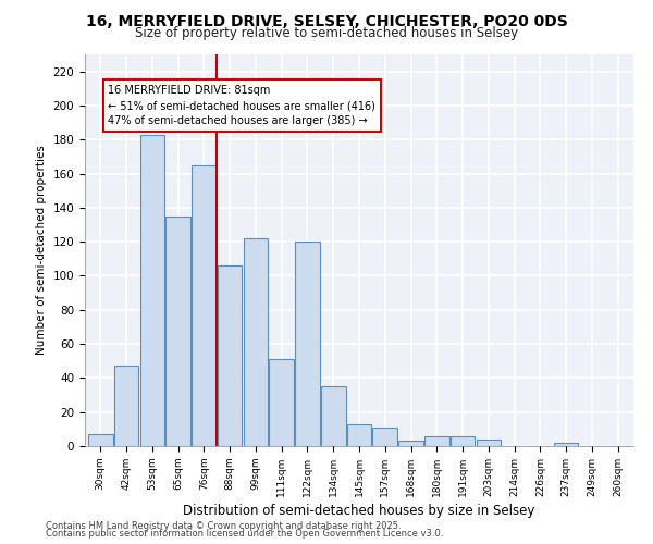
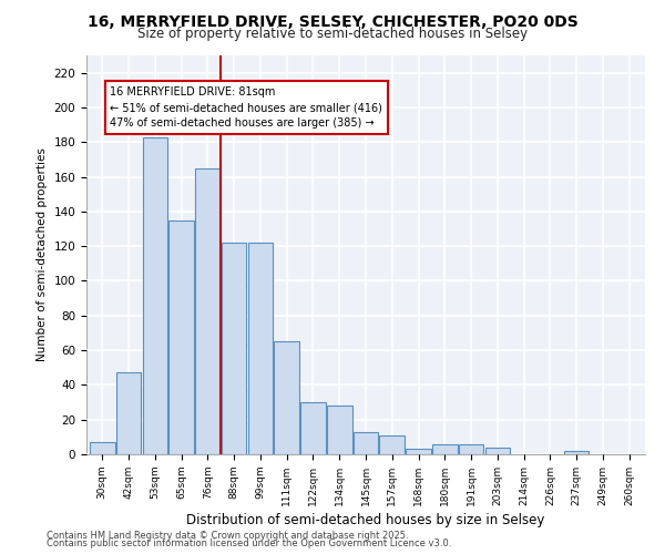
88sqm: 106 -> 122
111sqm: 51 -> 65
122sqm: 120 -> 30
134sqm: 35 -> 28
